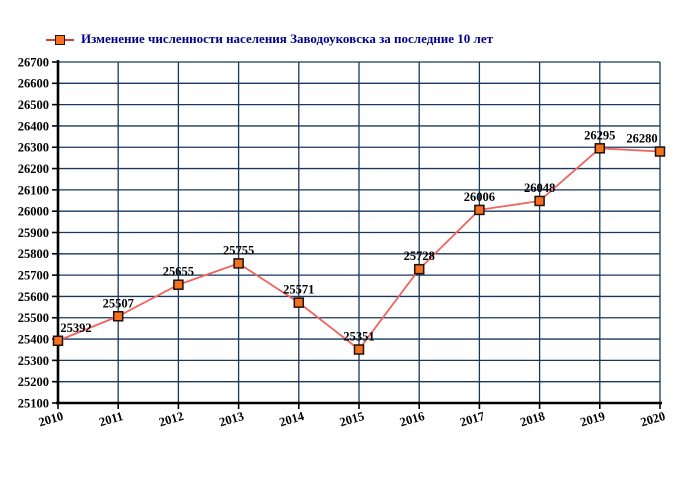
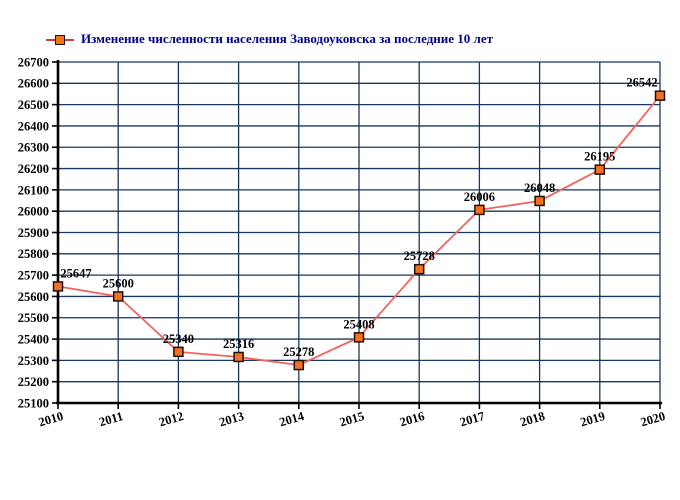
2010: 25392 -> 25647
2011: 25507 -> 25600
2012: 25655 -> 25340
2013: 25755 -> 25316
2014: 25571 -> 25278
2015: 25351 -> 25408
2019: 26295 -> 26195
2020: 26280 -> 26542
